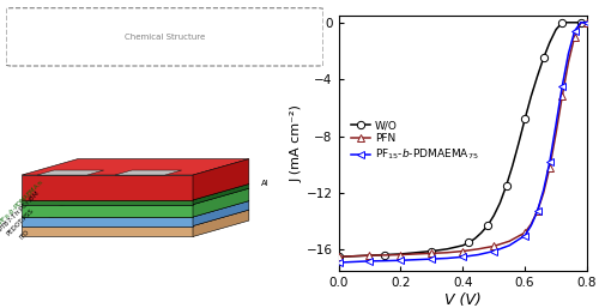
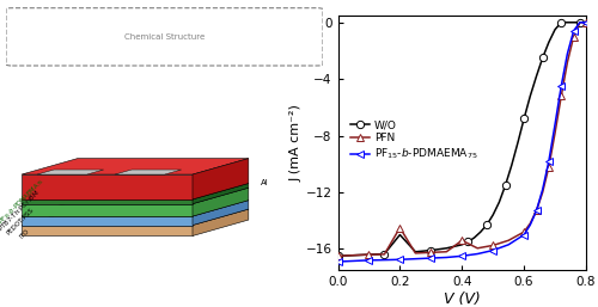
W/O/0.2: -16.3 -> -15.0
PFN/0.2: -16.4 -> -14.5
PFN/0.4: -16.1 -> -15.4
